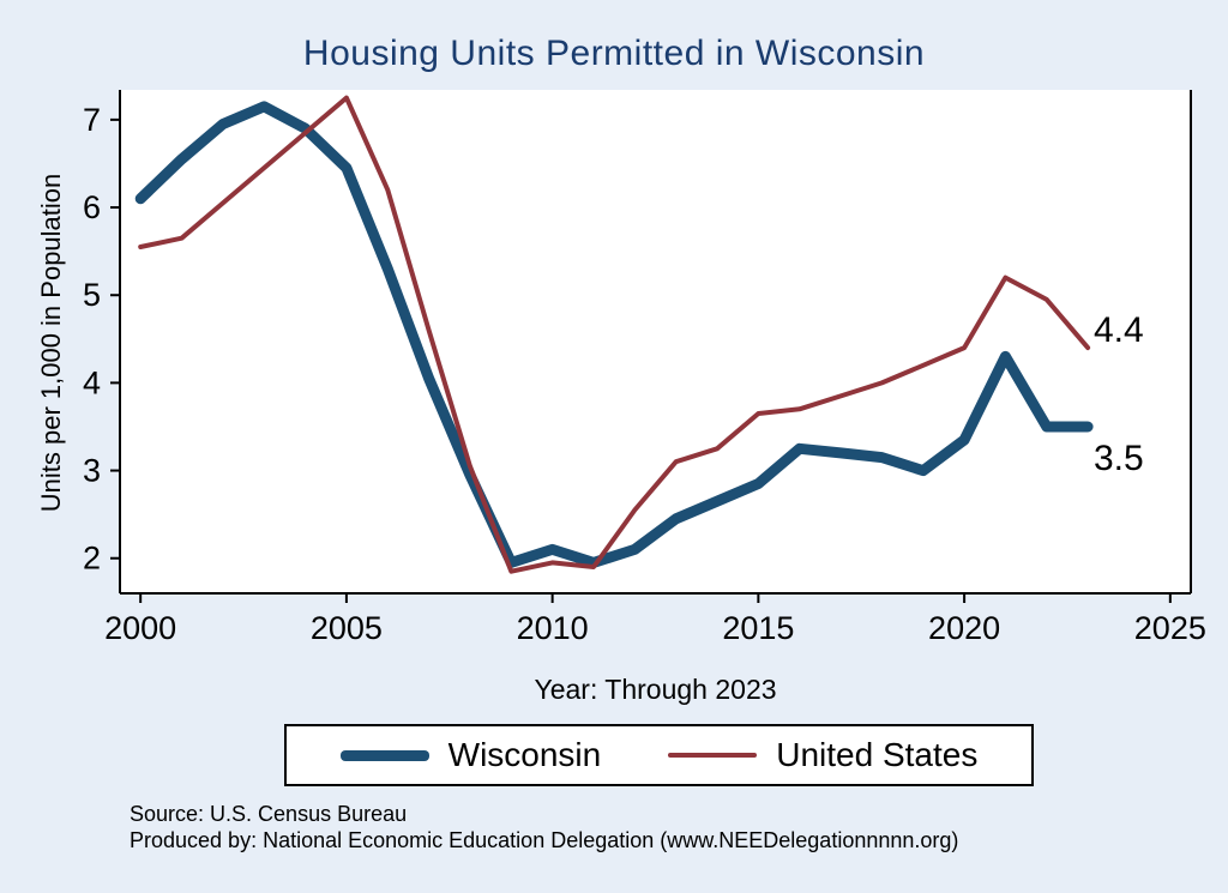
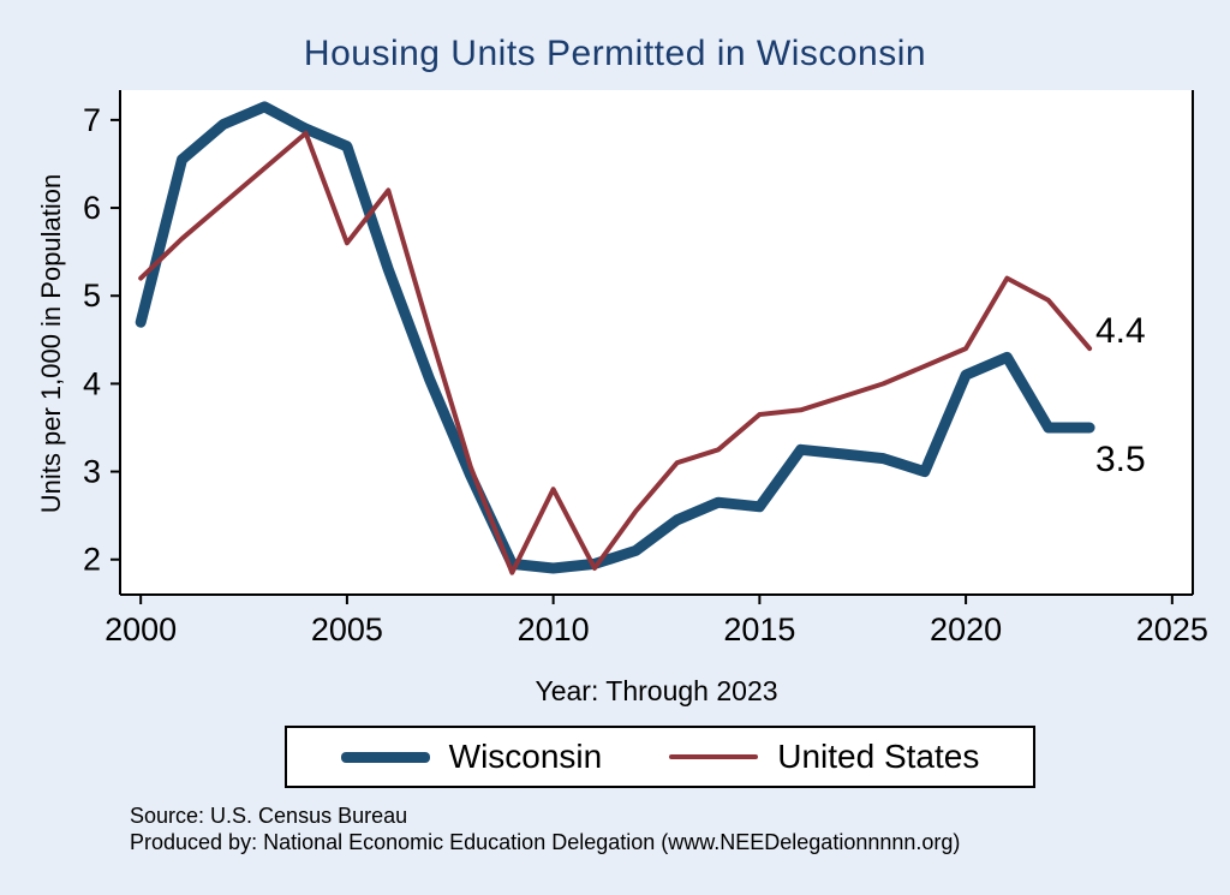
Wisconsin/2000: 6.1 -> 4.7
United States/2000: 5.5 -> 5.2
Wisconsin/2005: 6.5 -> 6.7
United States/2005: 7.2 -> 5.6
Wisconsin/2010: 2.1 -> 1.9
United States/2010: 1.9 -> 2.8
Wisconsin/2015: 2.9 -> 2.6
Wisconsin/2020: 3.4 -> 4.1
